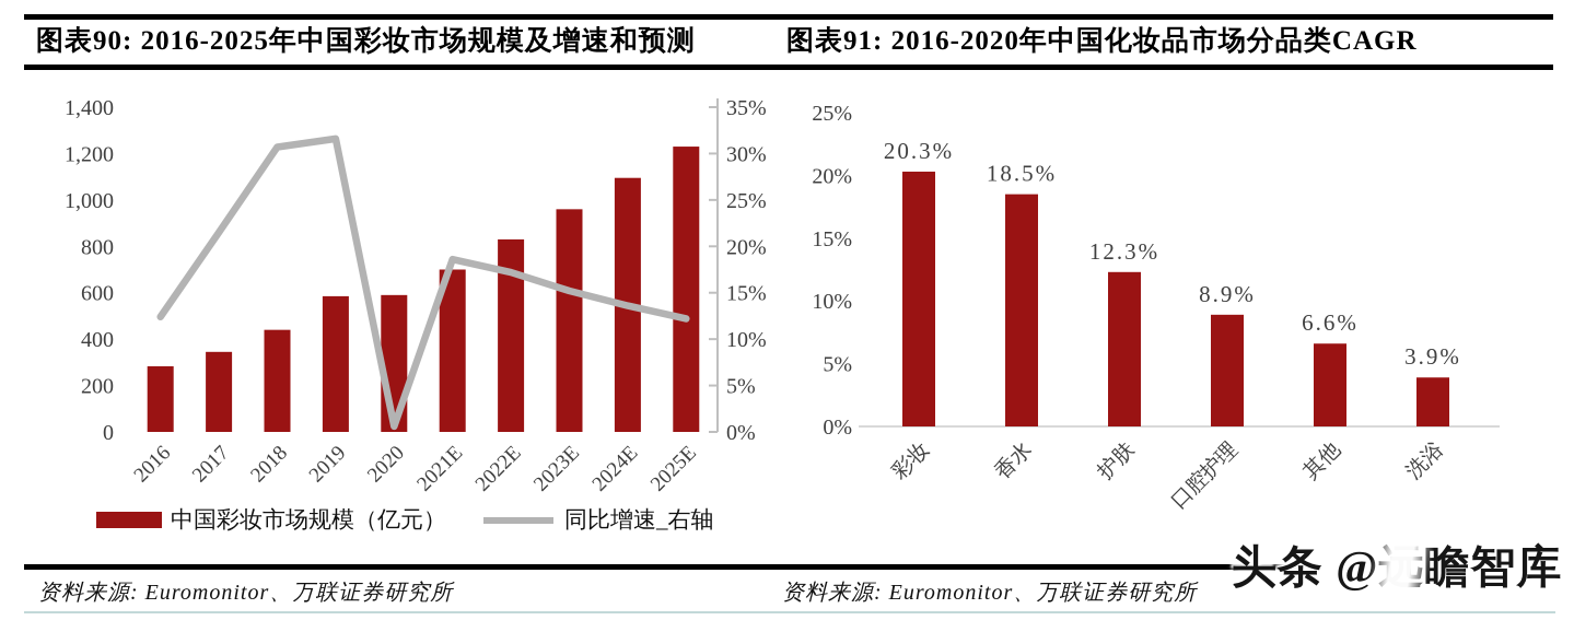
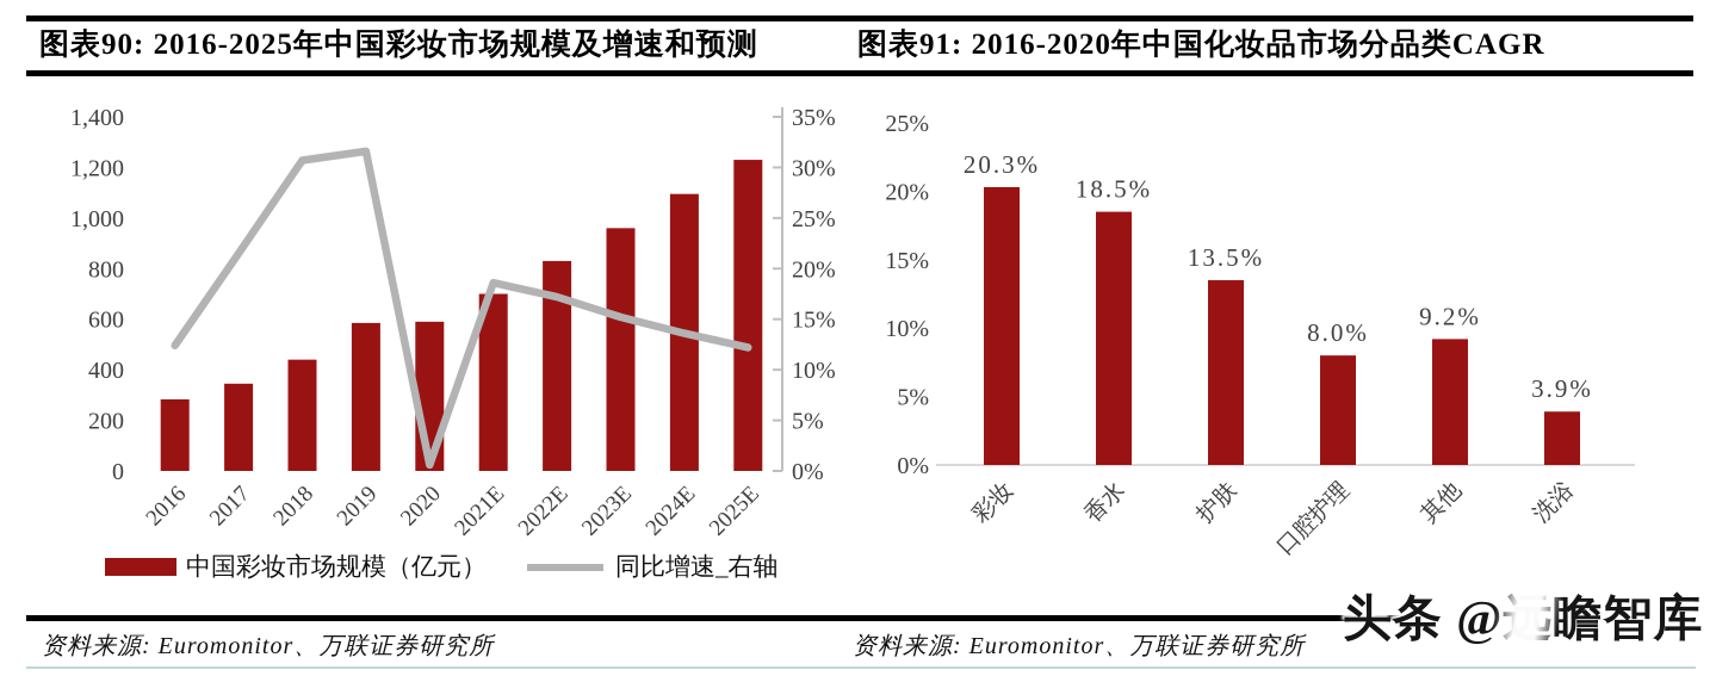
图表91: 2016-2020年中国化妆品市场分品类CAGR/护肤: 12.3% -> 13.5%
图表91: 2016-2020年中国化妆品市场分品类CAGR/口腔护理: 8.9% -> 8.0%
图表91: 2016-2020年中国化妆品市场分品类CAGR/其他: 6.6% -> 9.2%
